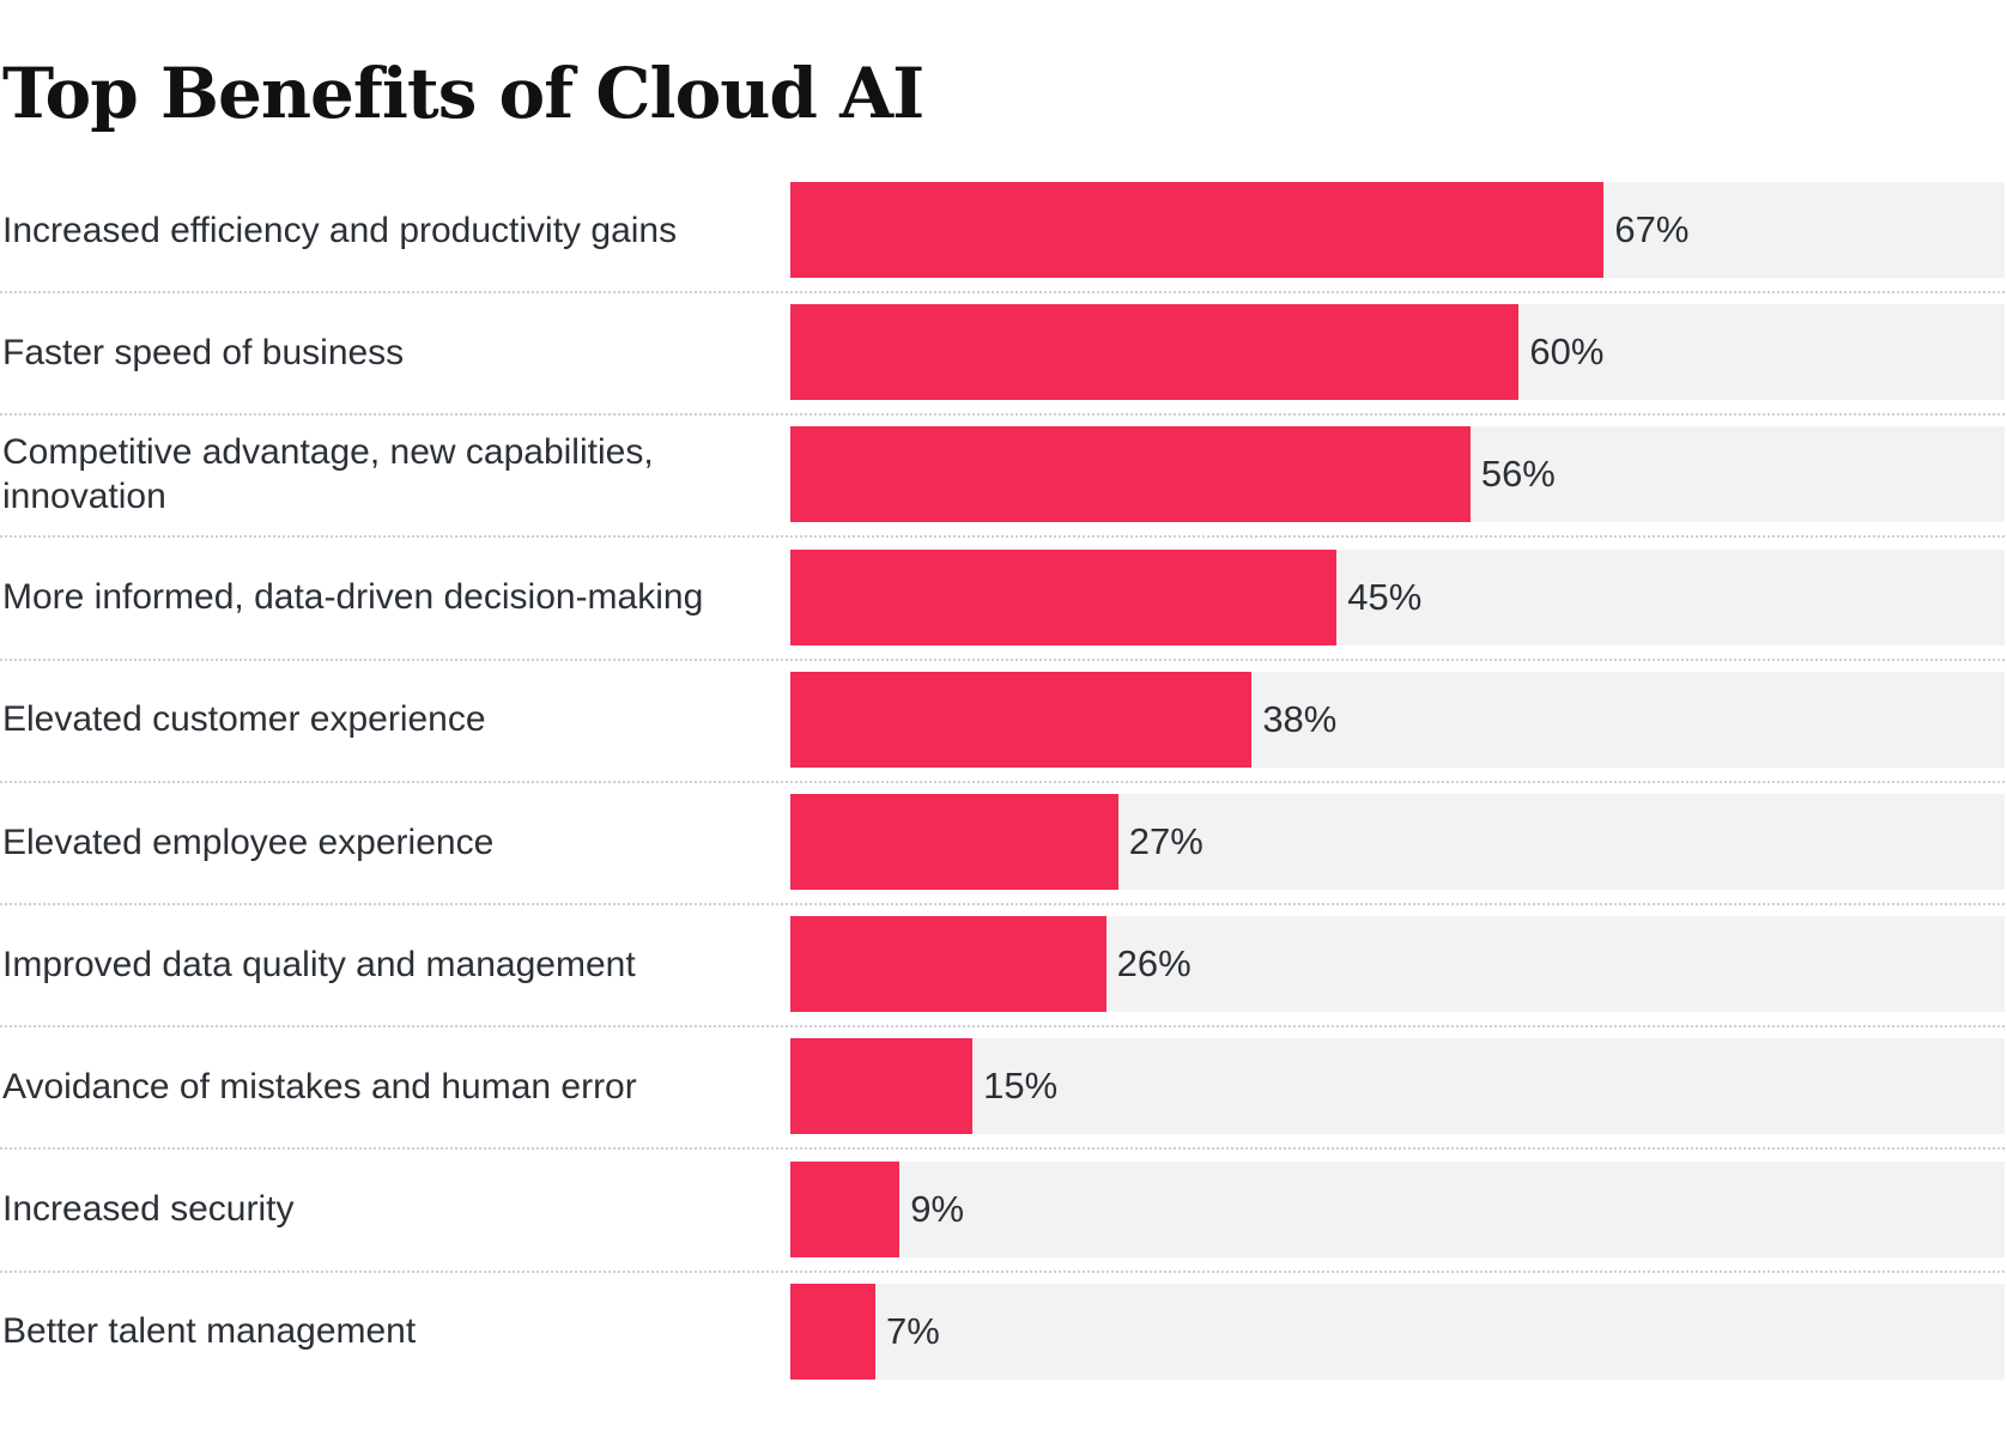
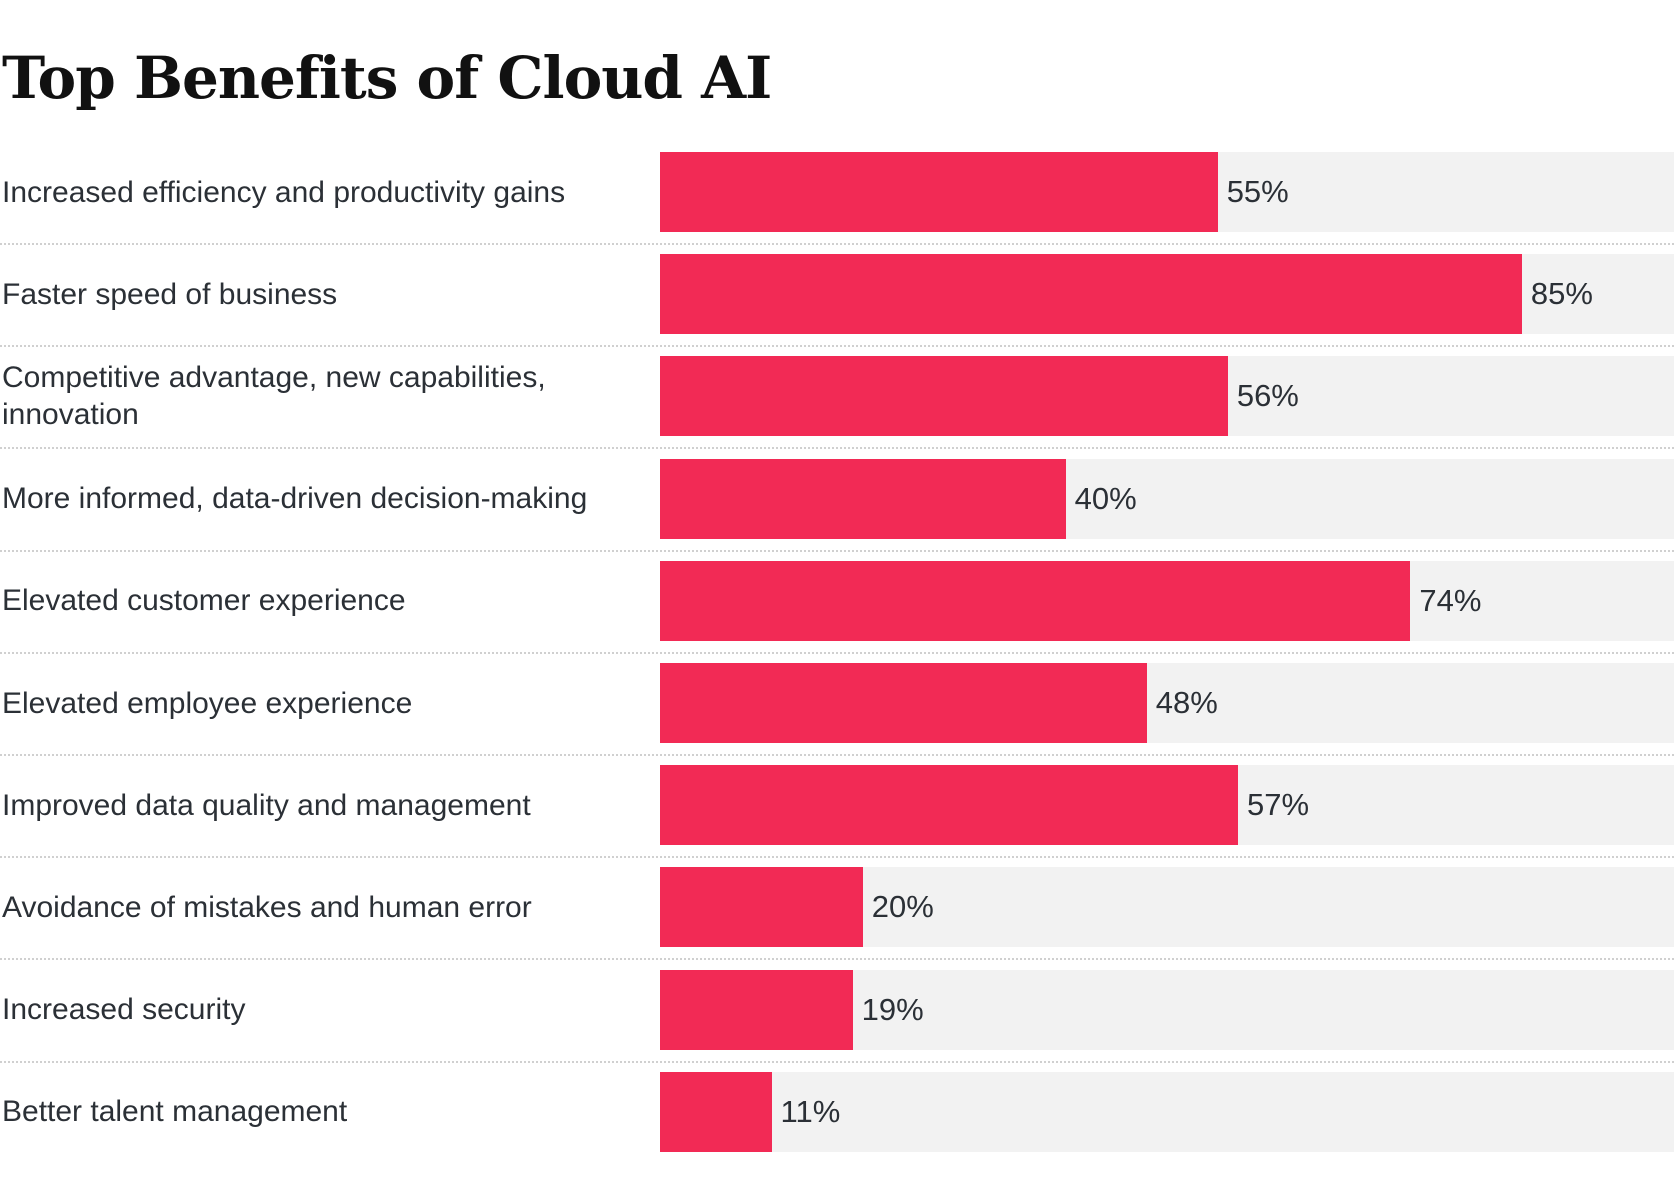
Increased efficiency and productivity gains: 67% -> 55%
Faster speed of business: 60% -> 85%
More informed, data-driven decision-making: 45% -> 40%
Elevated customer experience: 38% -> 74%
Elevated employee experience: 27% -> 48%
Improved data quality and management: 26% -> 57%
Avoidance of mistakes and human error: 15% -> 20%
Increased security: 9% -> 19%
Better talent management: 7% -> 11%
